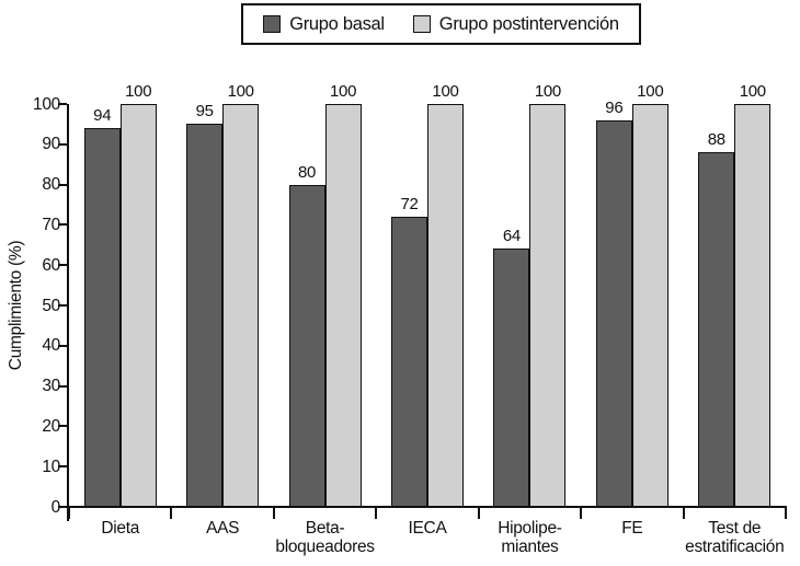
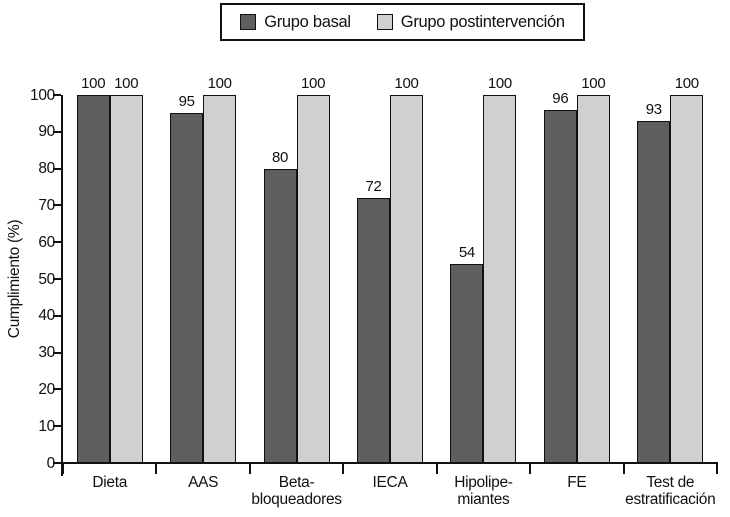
Grupo basal/Dieta: 94 -> 100
Grupo basal/Hipolipe- miantes: 64 -> 54
Grupo basal/Test de estratificación: 88 -> 93
